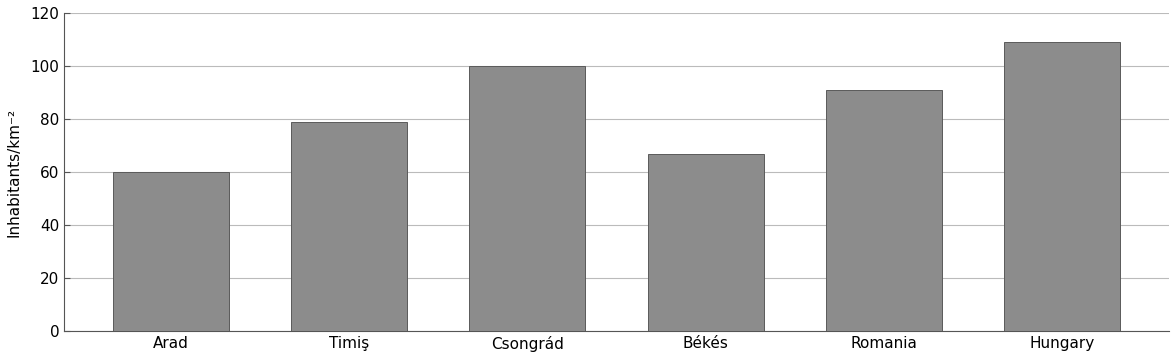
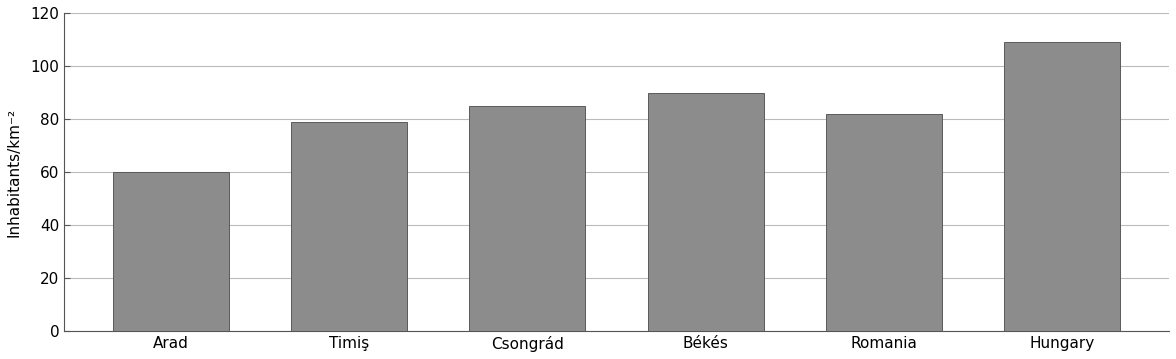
Csongrád: 100 -> 85
Békés: 67 -> 90
Romania: 91 -> 82
